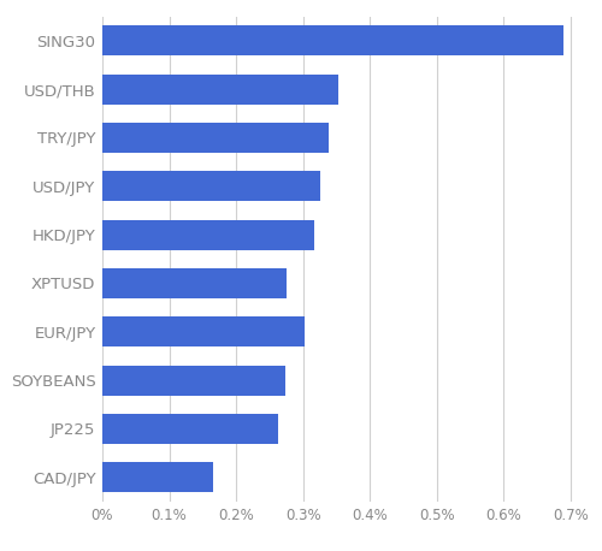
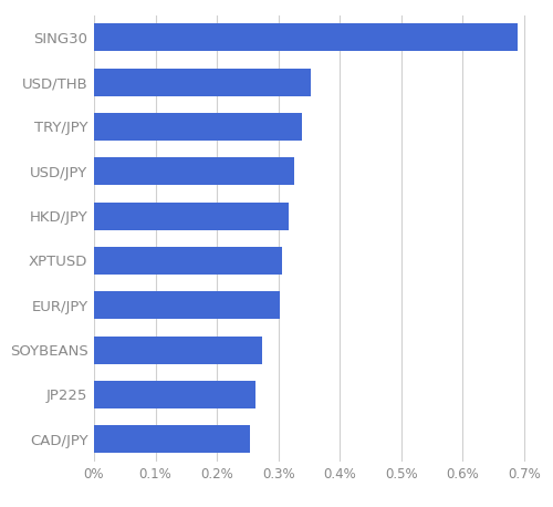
XPTUSD: 0.276% -> 0.306%
CAD/JPY: 0.166% -> 0.253%
